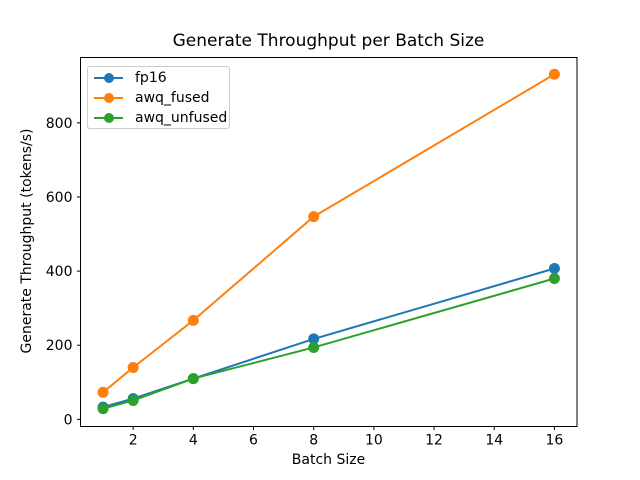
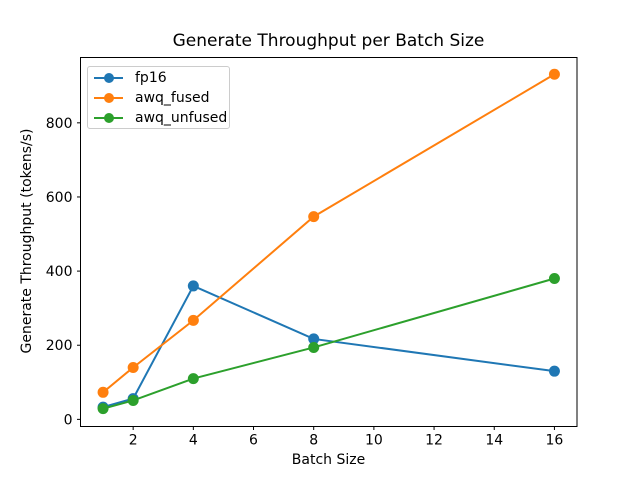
fp16/4: 110 -> 360
fp16/16: 410 -> 130
